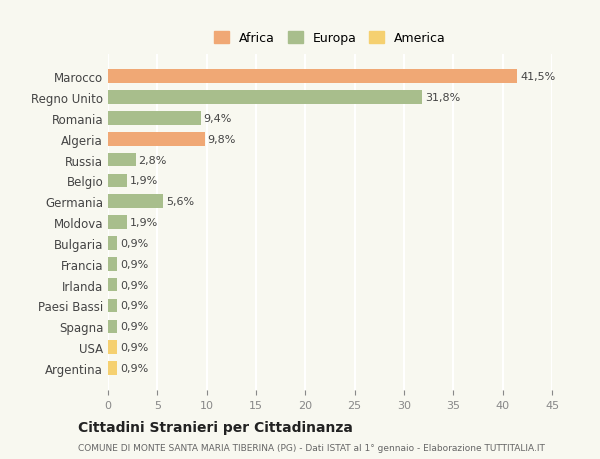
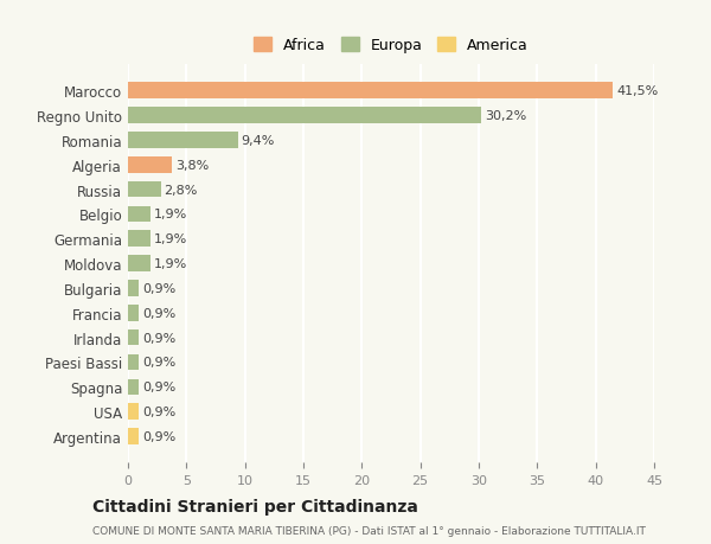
Regno Unito: 31,8% -> 30,2%
Algeria: 9,8% -> 3,8%
Germania: 5,6% -> 1,9%
